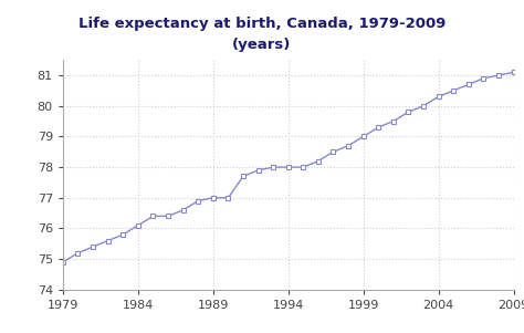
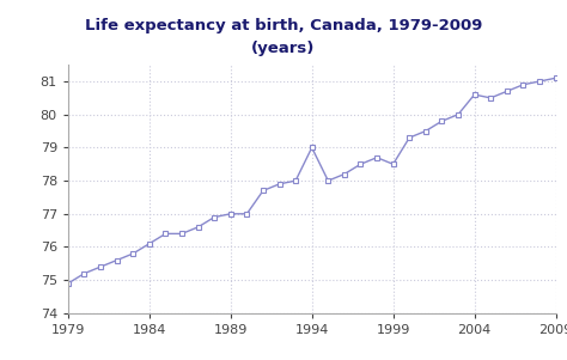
1994: 78.0 -> 79.0
1999: 79.0 -> 78.5
2004: 80.3 -> 80.6
